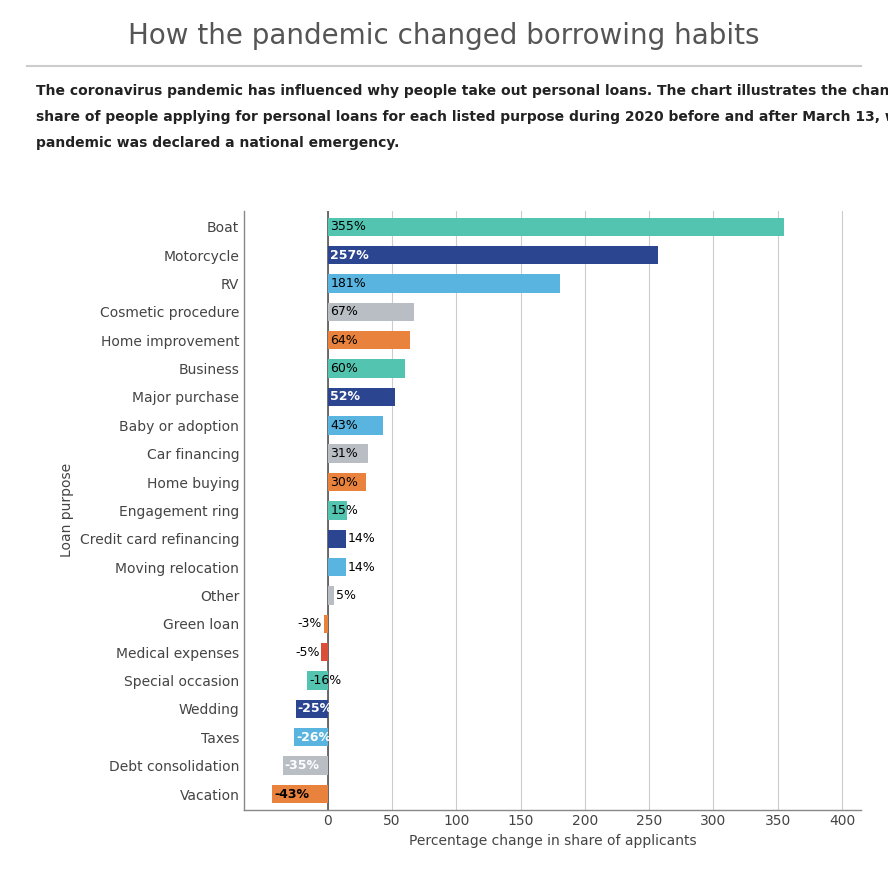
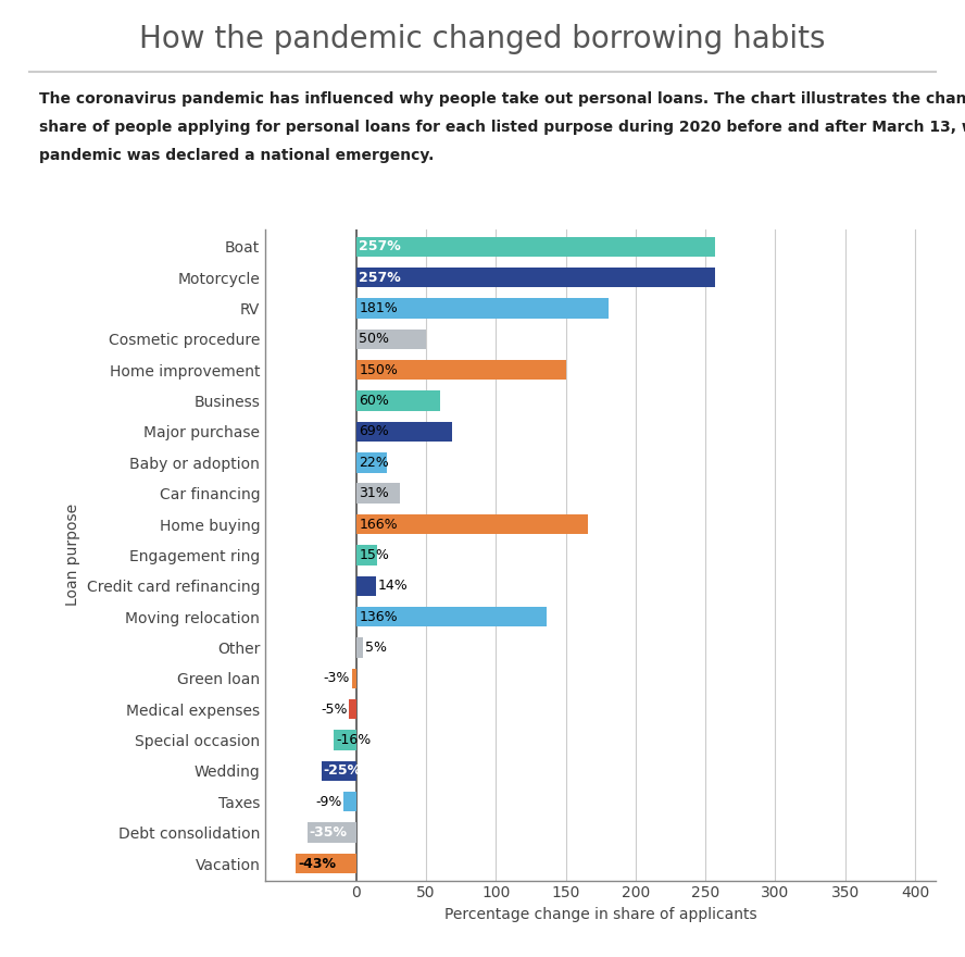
Boat: 355% -> 257%
Cosmetic procedure: 67% -> 50%
Home improvement: 64% -> 150%
Major purchase: 52% -> 69%
Baby or adoption: 43% -> 22%
Home buying: 30% -> 166%
Moving relocation: 14% -> 136%
Taxes: -26% -> -9%
